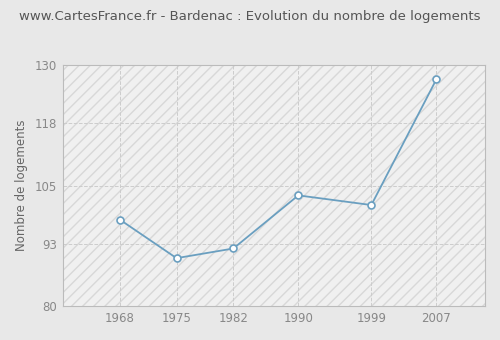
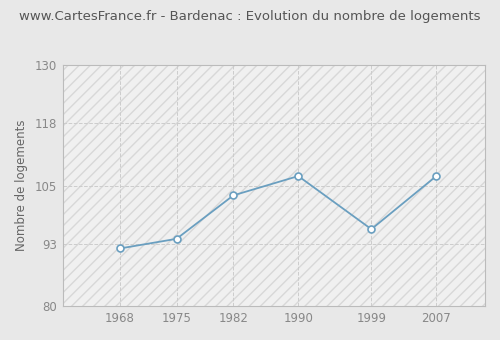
1968: 98 -> 92
1975: 90 -> 94
1982: 92 -> 103
1990: 103 -> 107
1999: 101 -> 96
2007: 127 -> 107
